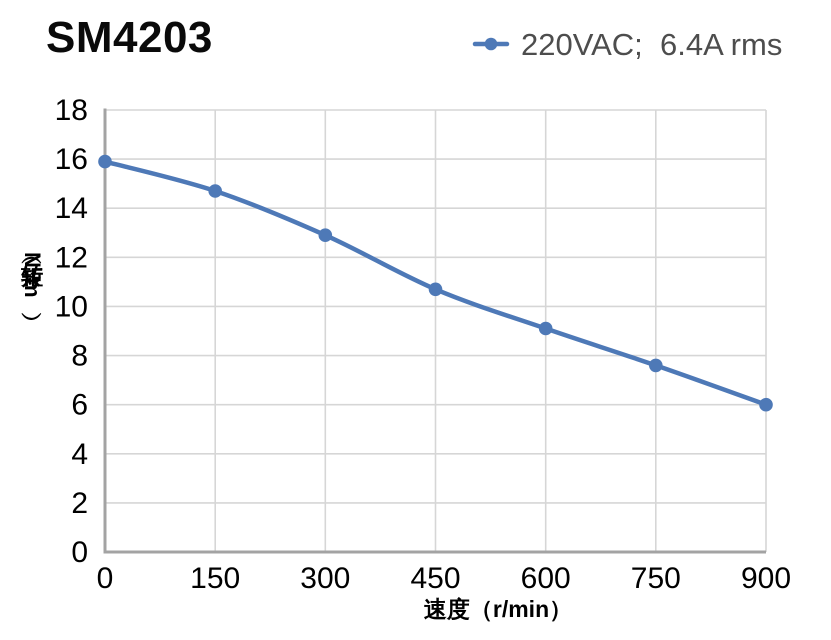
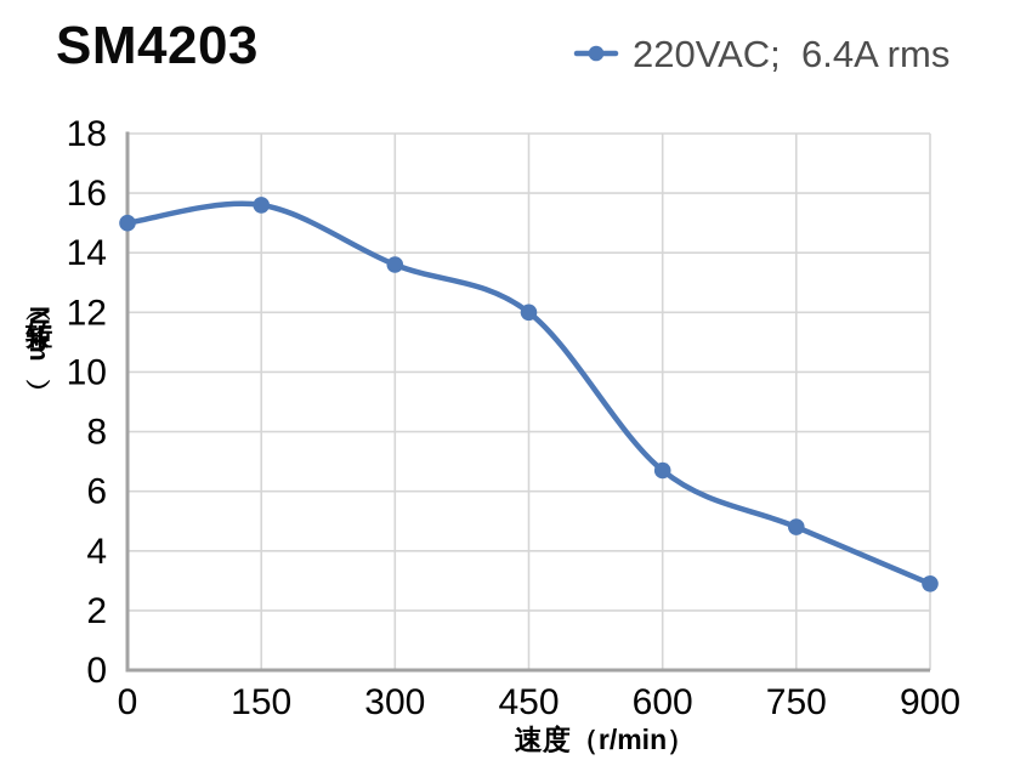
0: 15.9 -> 15.0
150: 14.7 -> 15.6
300: 12.9 -> 13.6
450: 10.7 -> 12.0
600: 9.1 -> 6.7
750: 7.6 -> 4.8
900: 6.0 -> 2.9
